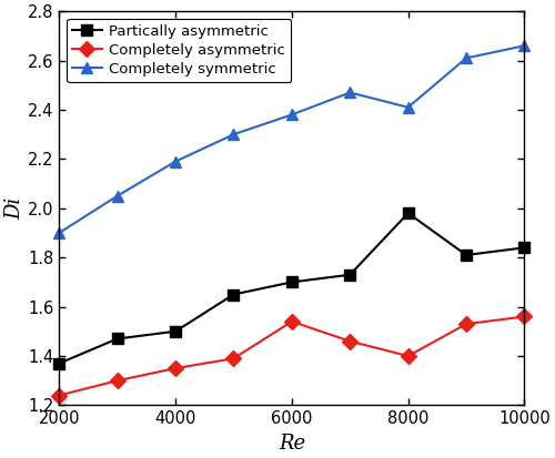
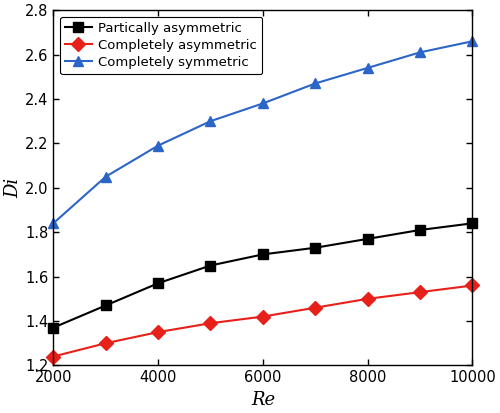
Completely symmetric/2000: 1.90 -> 1.84
Partically asymmetric/4000: 1.50 -> 1.57
Completely asymmetric/6000: 1.54 -> 1.42
Partically asymmetric/8000: 1.98 -> 1.77
Completely asymmetric/8000: 1.40 -> 1.50
Completely symmetric/8000: 2.41 -> 2.54
